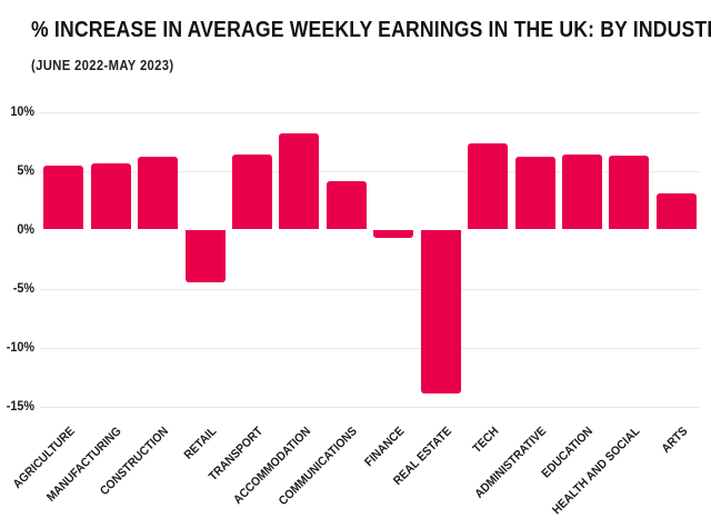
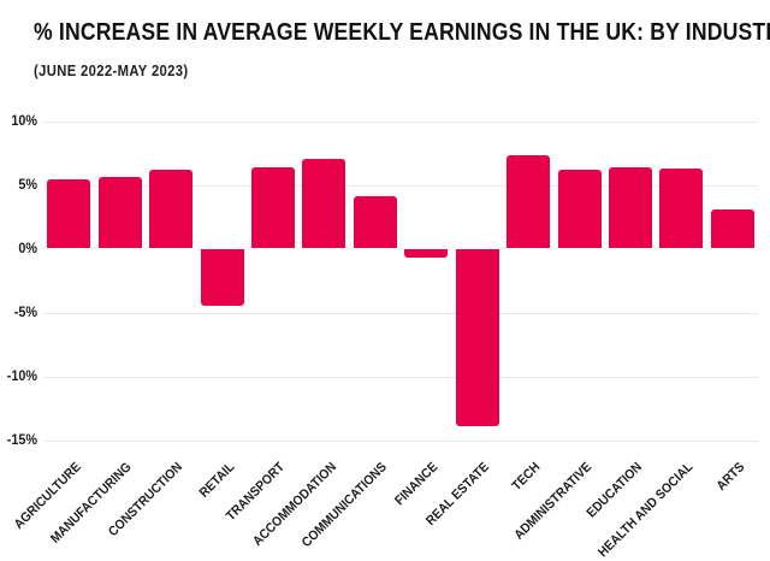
ACCOMMODATION: 8.2% -> 7.0%
